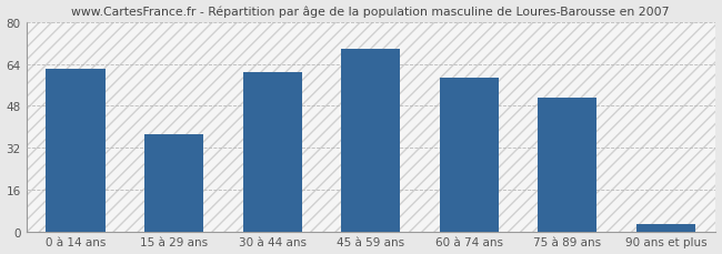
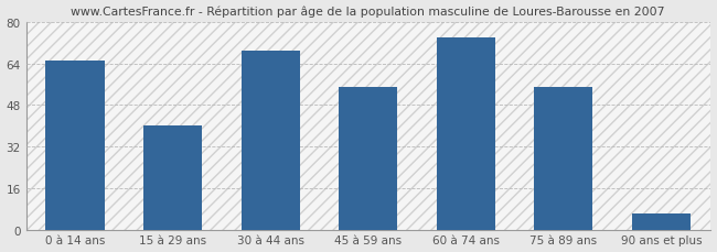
0 à 14 ans: 62 -> 65
15 à 29 ans: 37 -> 40
30 à 44 ans: 61 -> 69
45 à 59 ans: 70 -> 55
60 à 74 ans: 59 -> 74
75 à 89 ans: 51 -> 55
90 ans et plus: 3 -> 6
